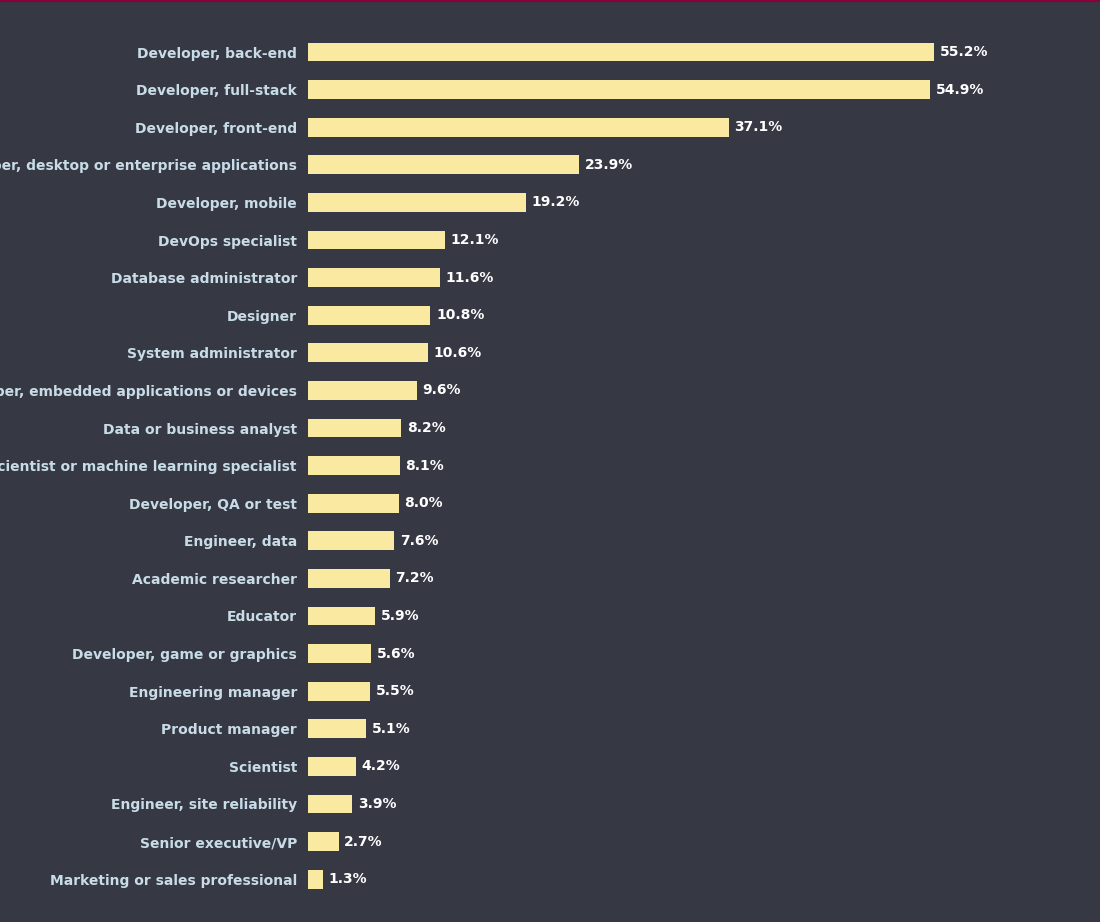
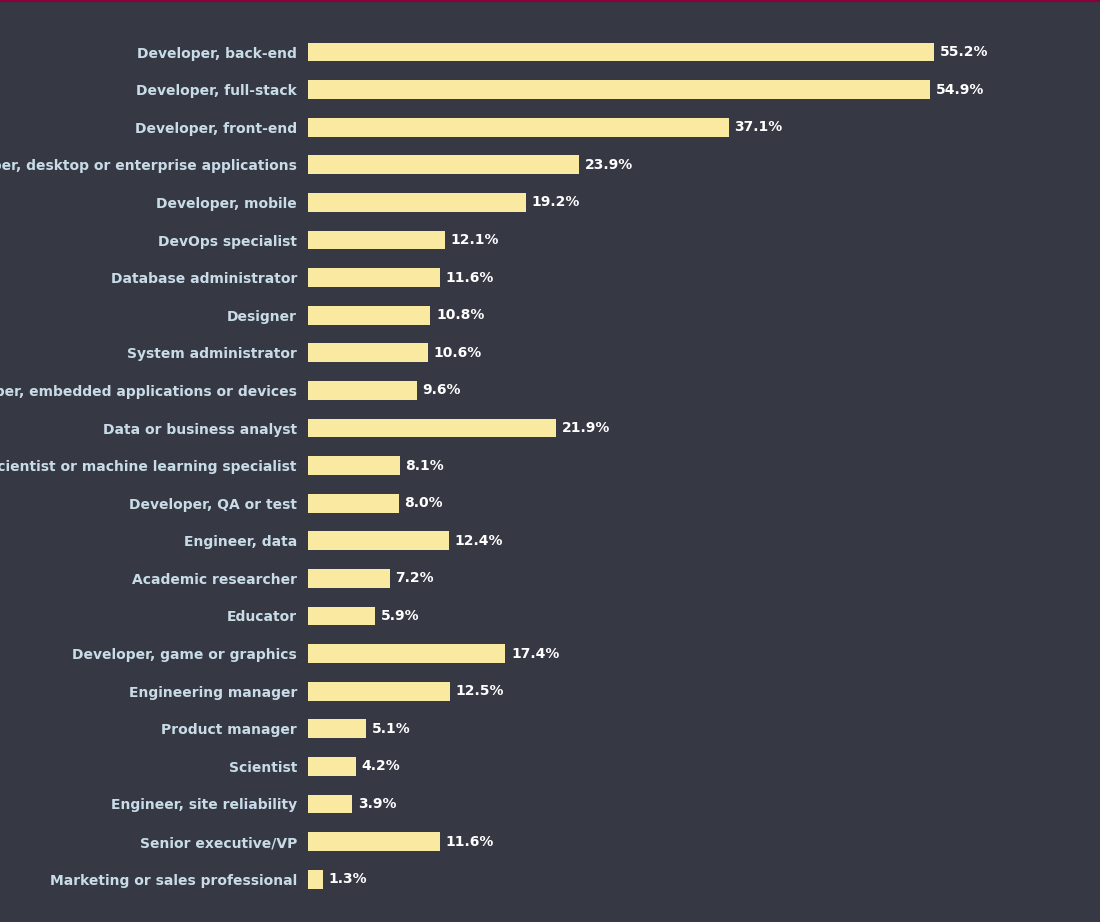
Data or business analyst: 8.2% -> 21.9%
Engineer, data: 7.6% -> 12.4%
Developer, game or graphics: 5.6% -> 17.4%
Engineering manager: 5.5% -> 12.5%
Senior executive/VP: 2.7% -> 11.6%
